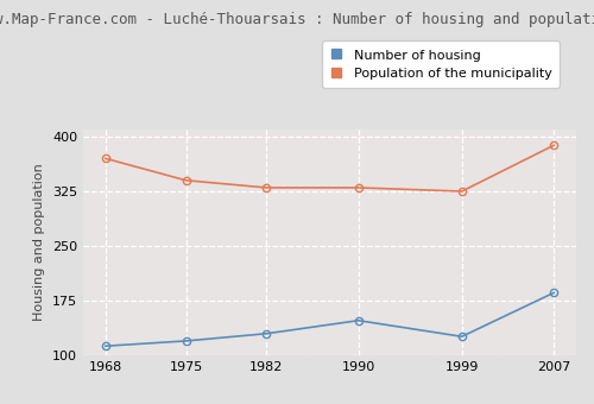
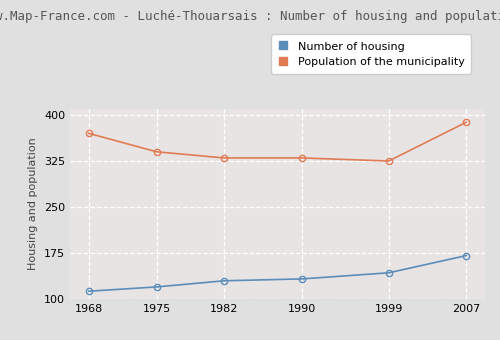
Number of housing/1990: 148 -> 133
Number of housing/1999: 126 -> 143
Number of housing/2007: 186 -> 171
